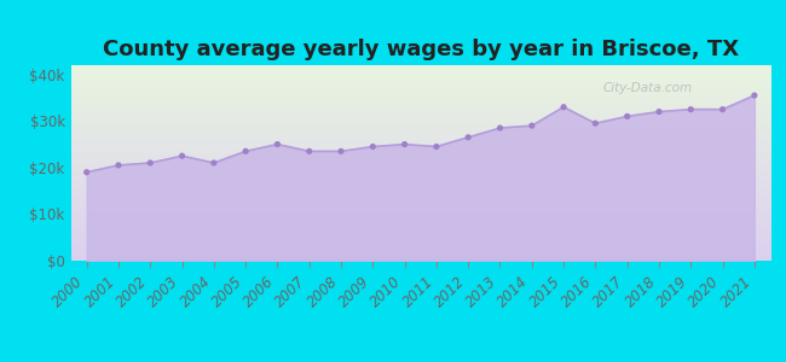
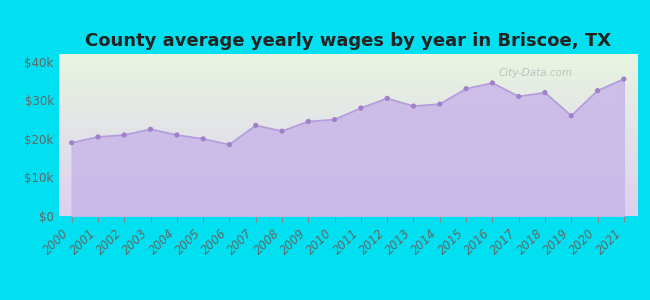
2005: $23.5k -> $20.0k
2006: $25.0k -> $18.5k
2008: $23.5k -> $22.0k
2011: $24.5k -> $28.0k
2012: $26.5k -> $30.5k
2016: $29.5k -> $34.5k
2019: $32.5k -> $26.0k
